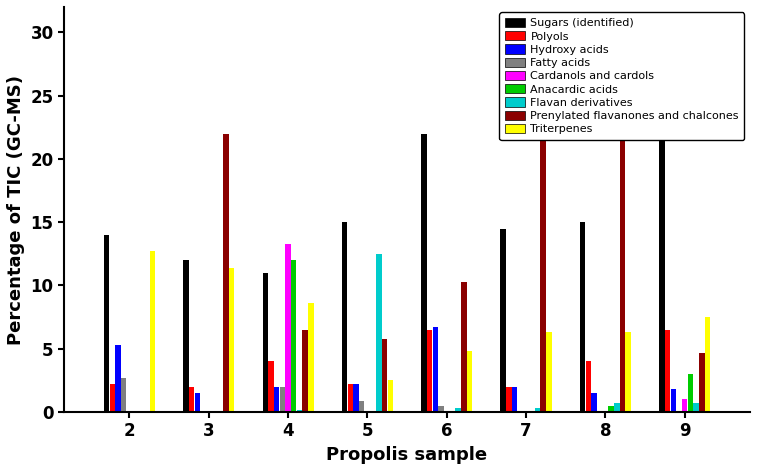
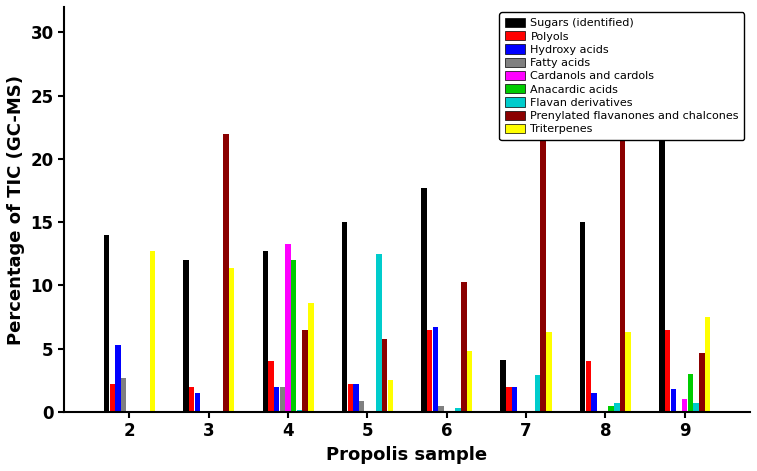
Sugars (identified)/4: 11.0 -> 12.7
Sugars (identified)/6: 22.0 -> 17.7
Sugars (identified)/7: 14.5 -> 4.1
Flavan derivatives/7: 0.3 -> 2.9
